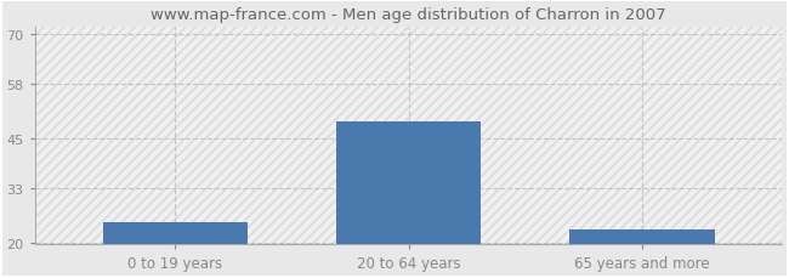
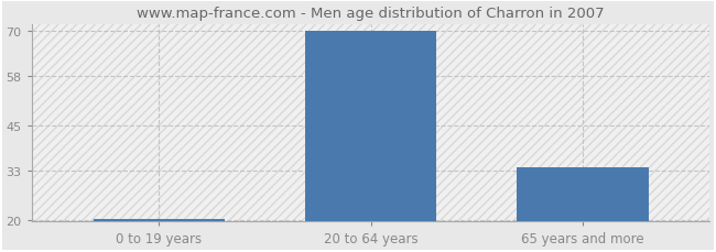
0 to 19 years: 25.0 -> 20.3
20 to 64 years: 49.0 -> 70.0
65 years and more: 23.0 -> 34.0
